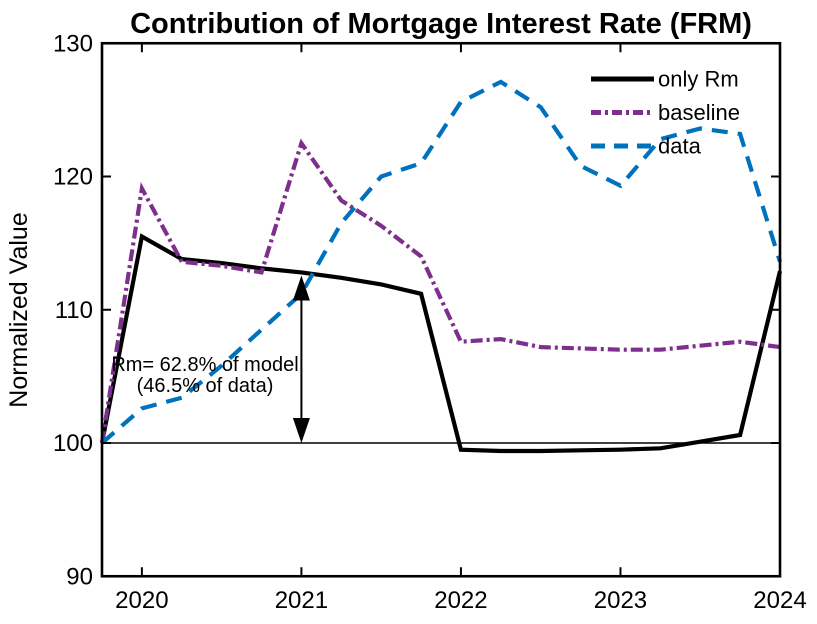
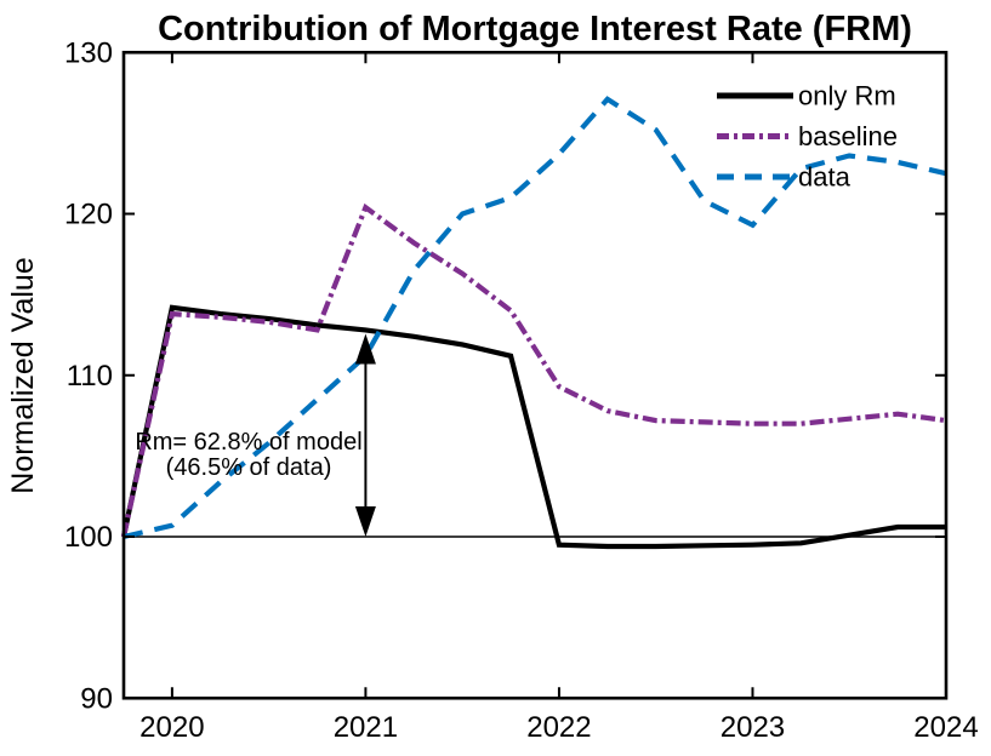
only Rm/2020: 115.5 -> 114.2
baseline/2020: 119.1 -> 113.8
data/2020: 102.6 -> 100.7
baseline/2021: 122.5 -> 120.4
baseline/2022: 107.6 -> 109.3
data/2022: 125.6 -> 123.7
only Rm/2024: 112.9 -> 100.6
data/2024: 113.6 -> 122.5
